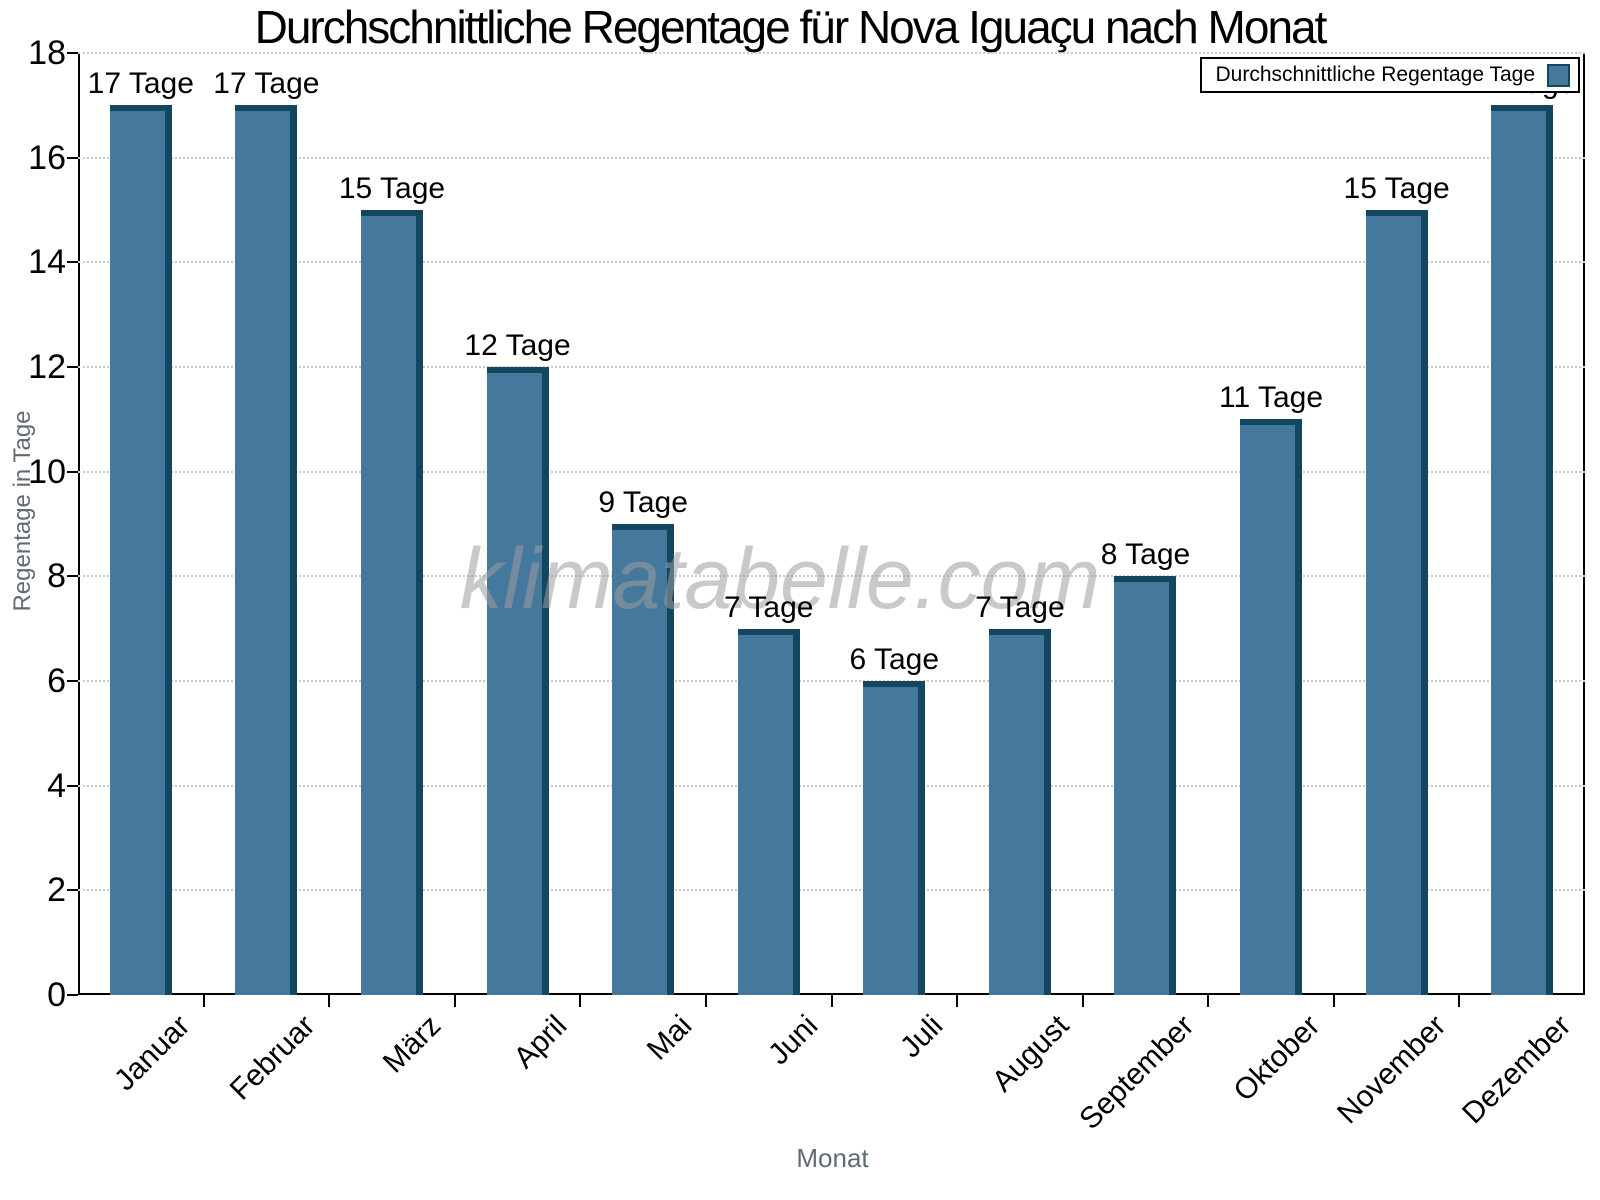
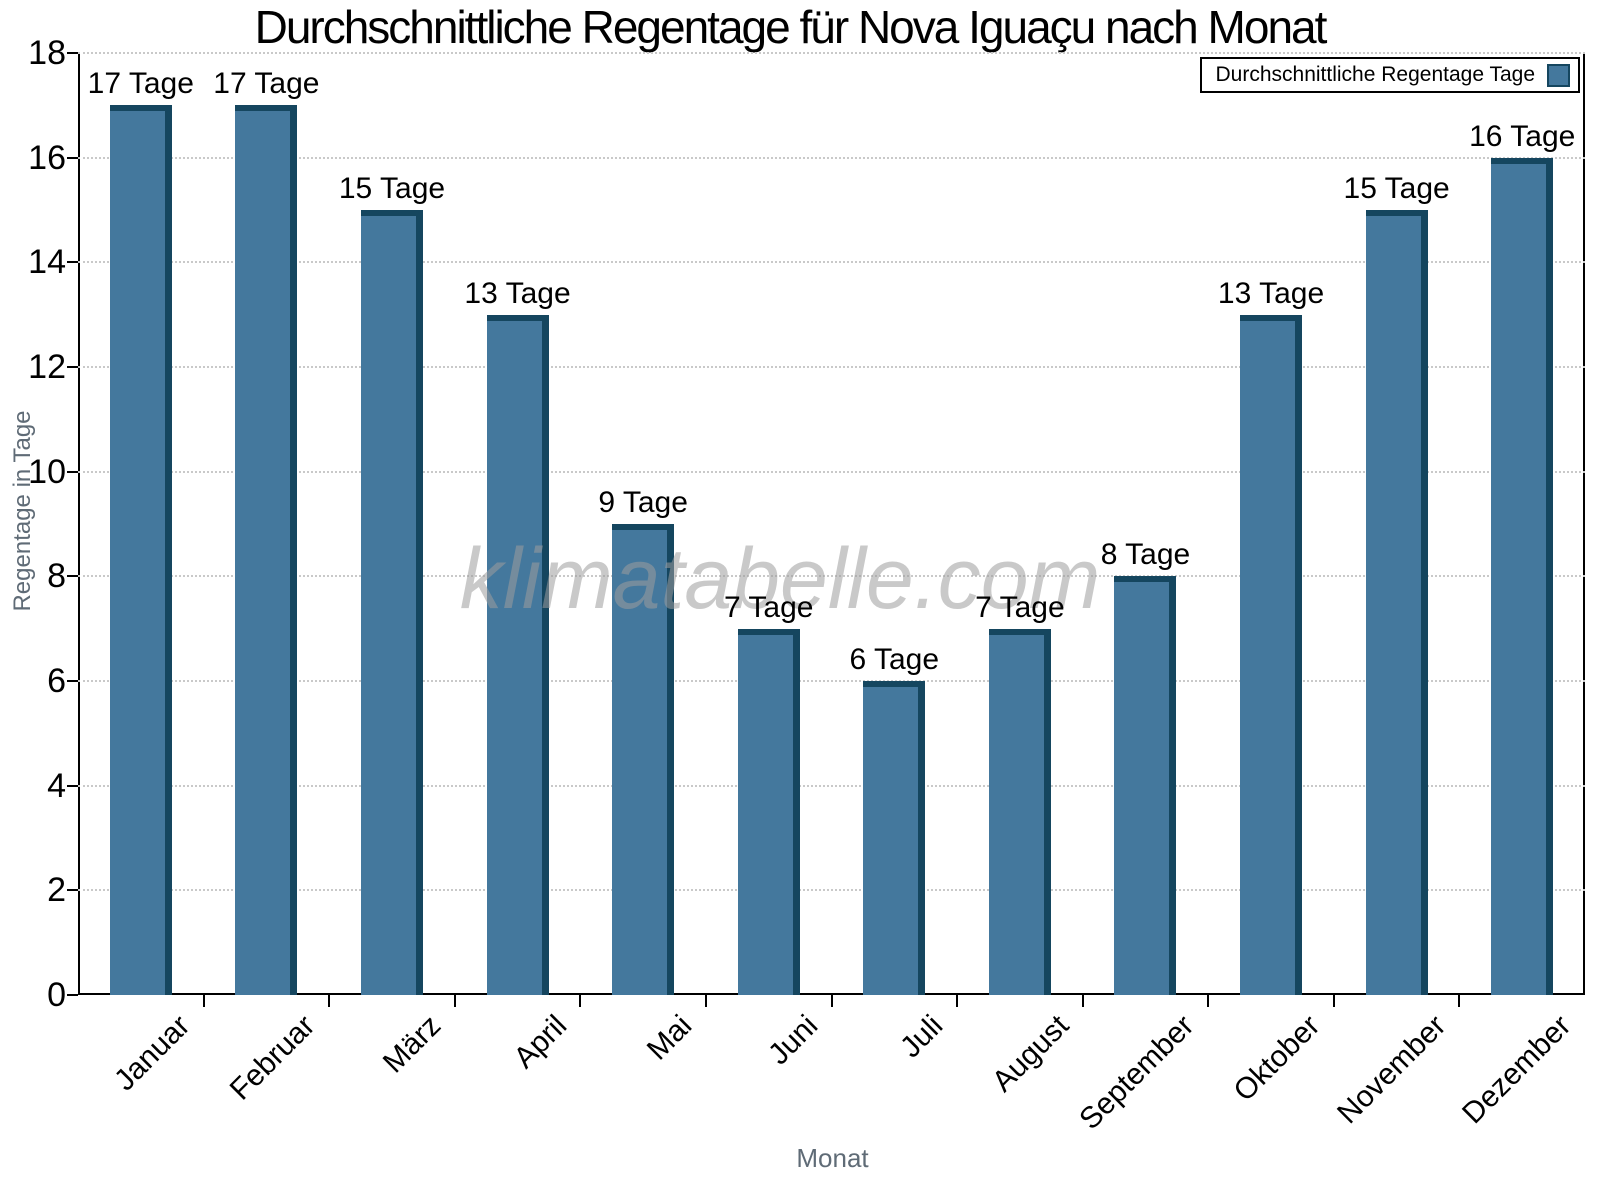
April: 12 -> 13
Oktober: 11 -> 13
Dezember: 17 -> 16
